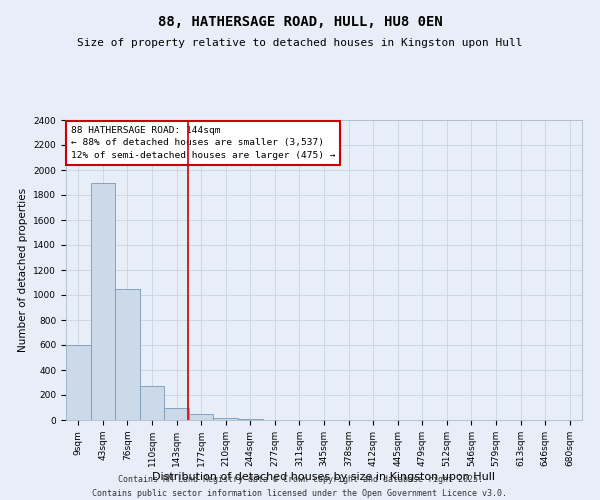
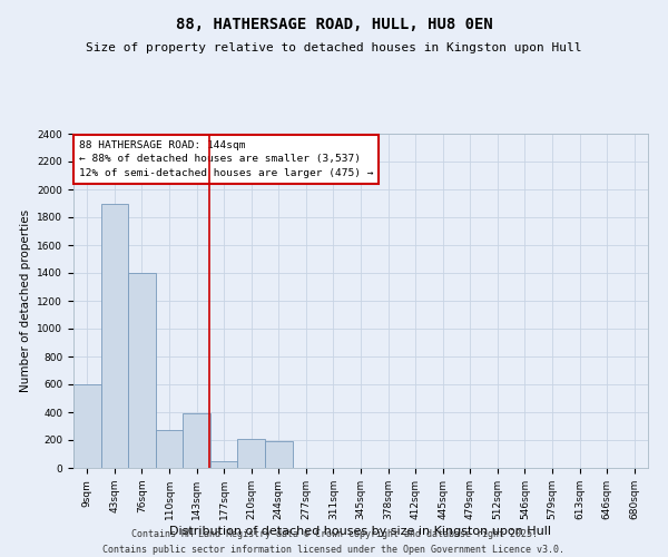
76sqm: 1050 -> 1400
143sqm: 100 -> 390
210sqm: 20 -> 210
244sqm: 0 -> 190
